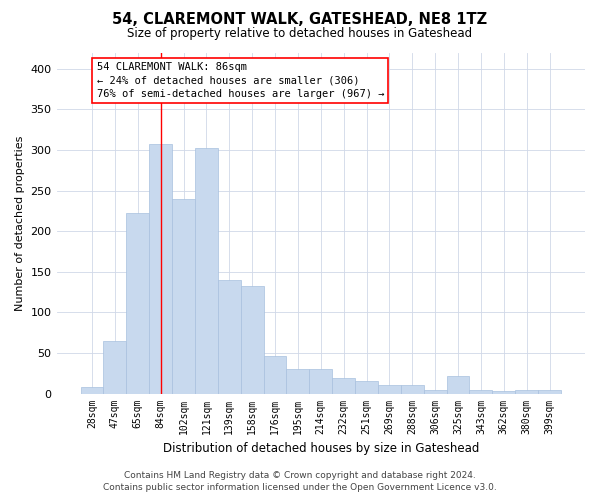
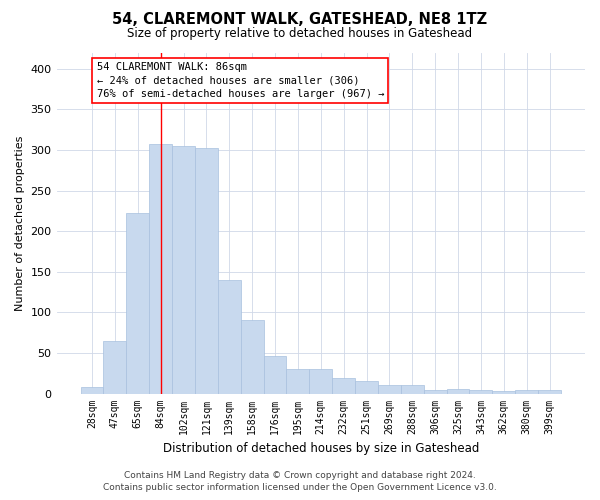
102sqm: 240 -> 305
158sqm: 132 -> 90
325sqm: 22 -> 5
